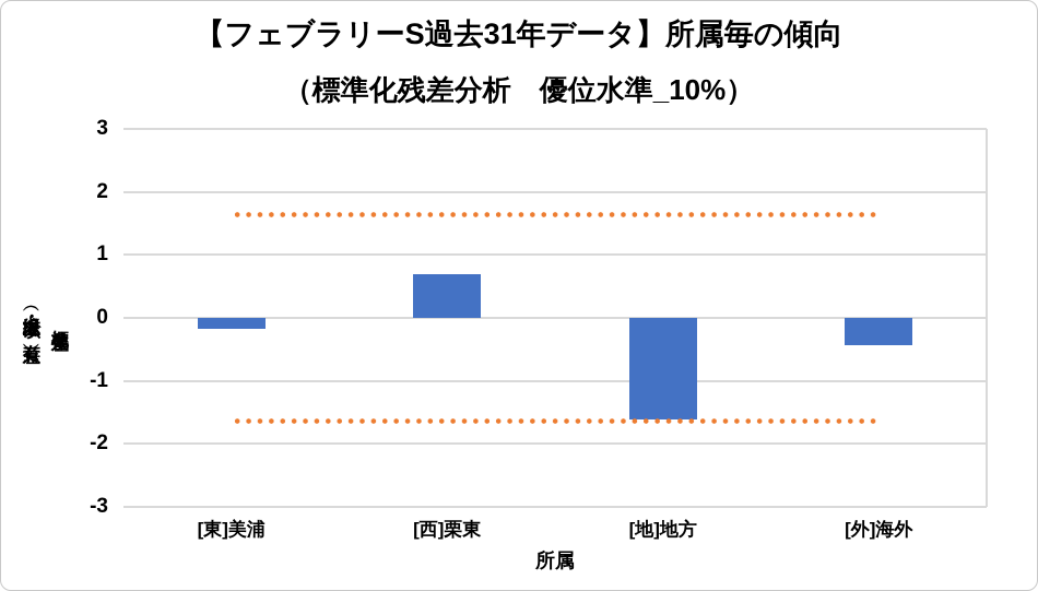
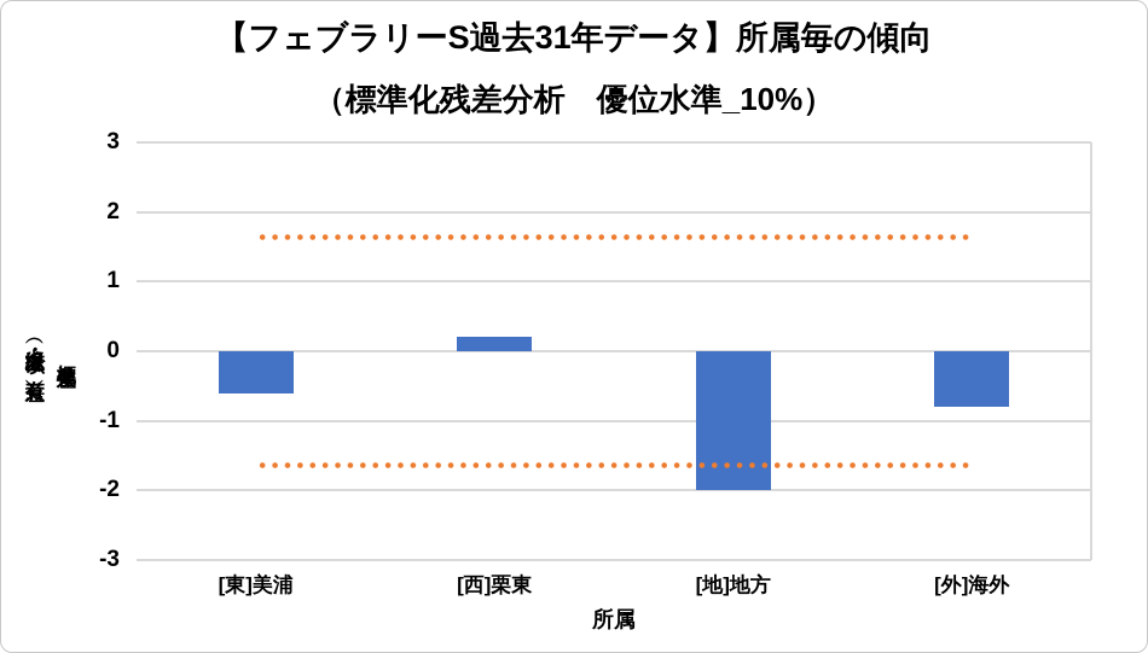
[東]美浦: -0.2 -> -0.6
[西]栗東: 0.7 -> 0.2
[地]地方: -1.6 -> -2.0
[外]海外: -0.4 -> -0.8
